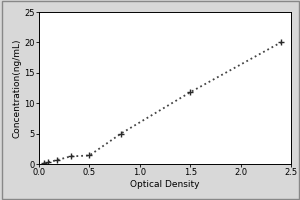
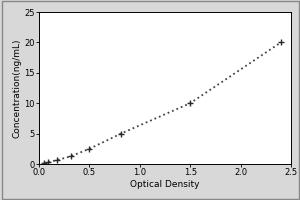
0.5: 1.4 -> 2.5
1.5: 11.8 -> 10.0
